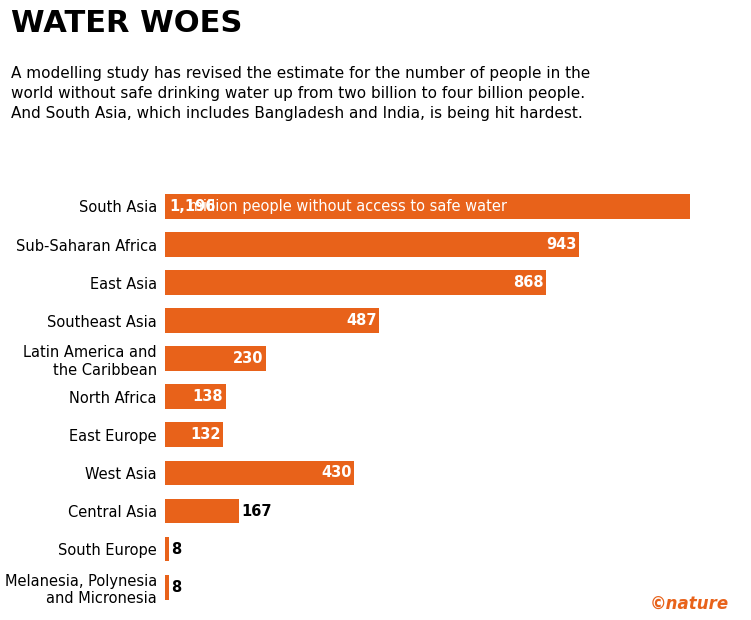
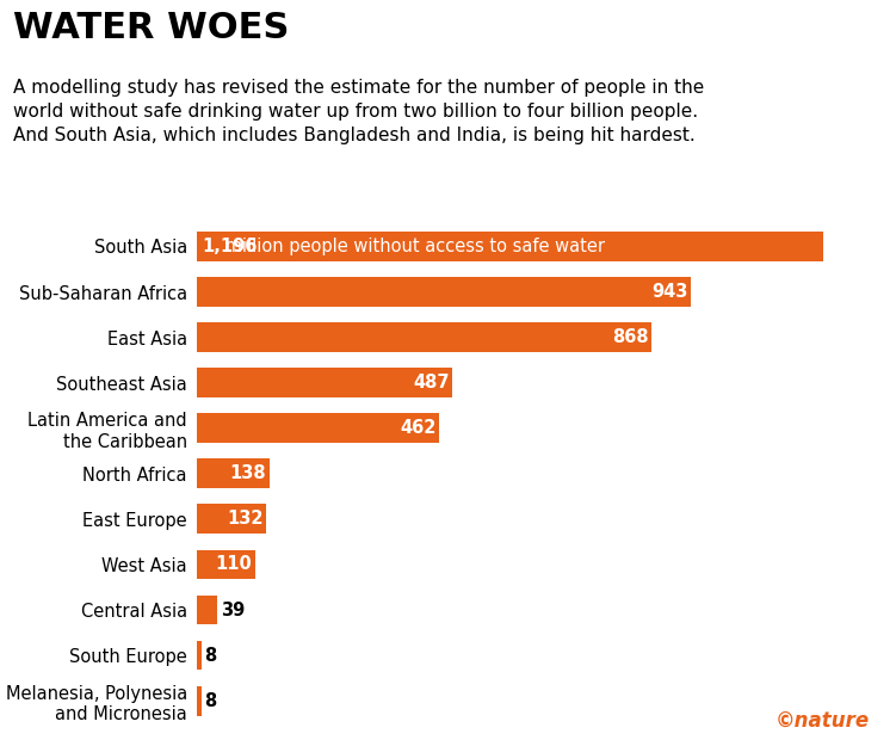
Latin America and the Caribbean: 230 -> 462
West Asia: 430 -> 110
Central Asia: 167 -> 39
